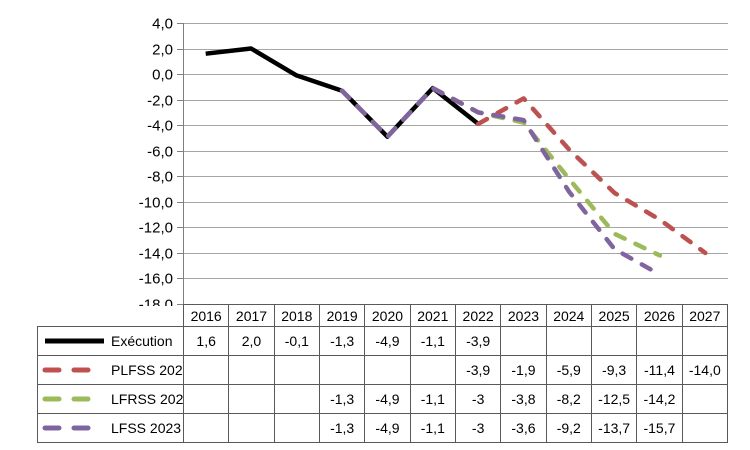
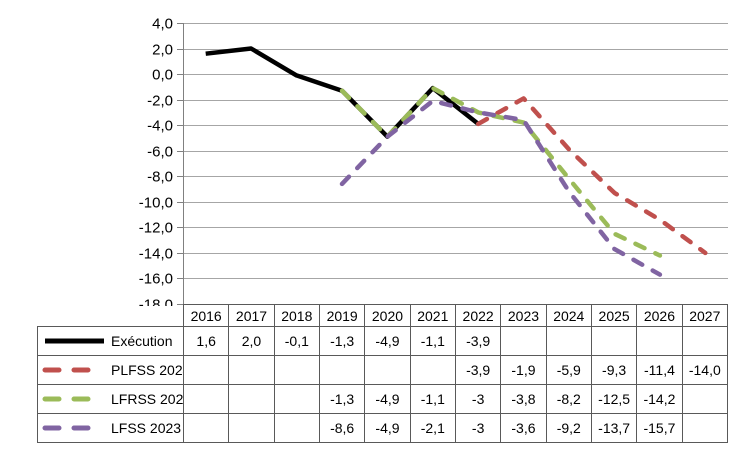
LFSS 2023/2019: -1,3 -> -8,6
LFSS 2023/2021: -1,1 -> -2,1
